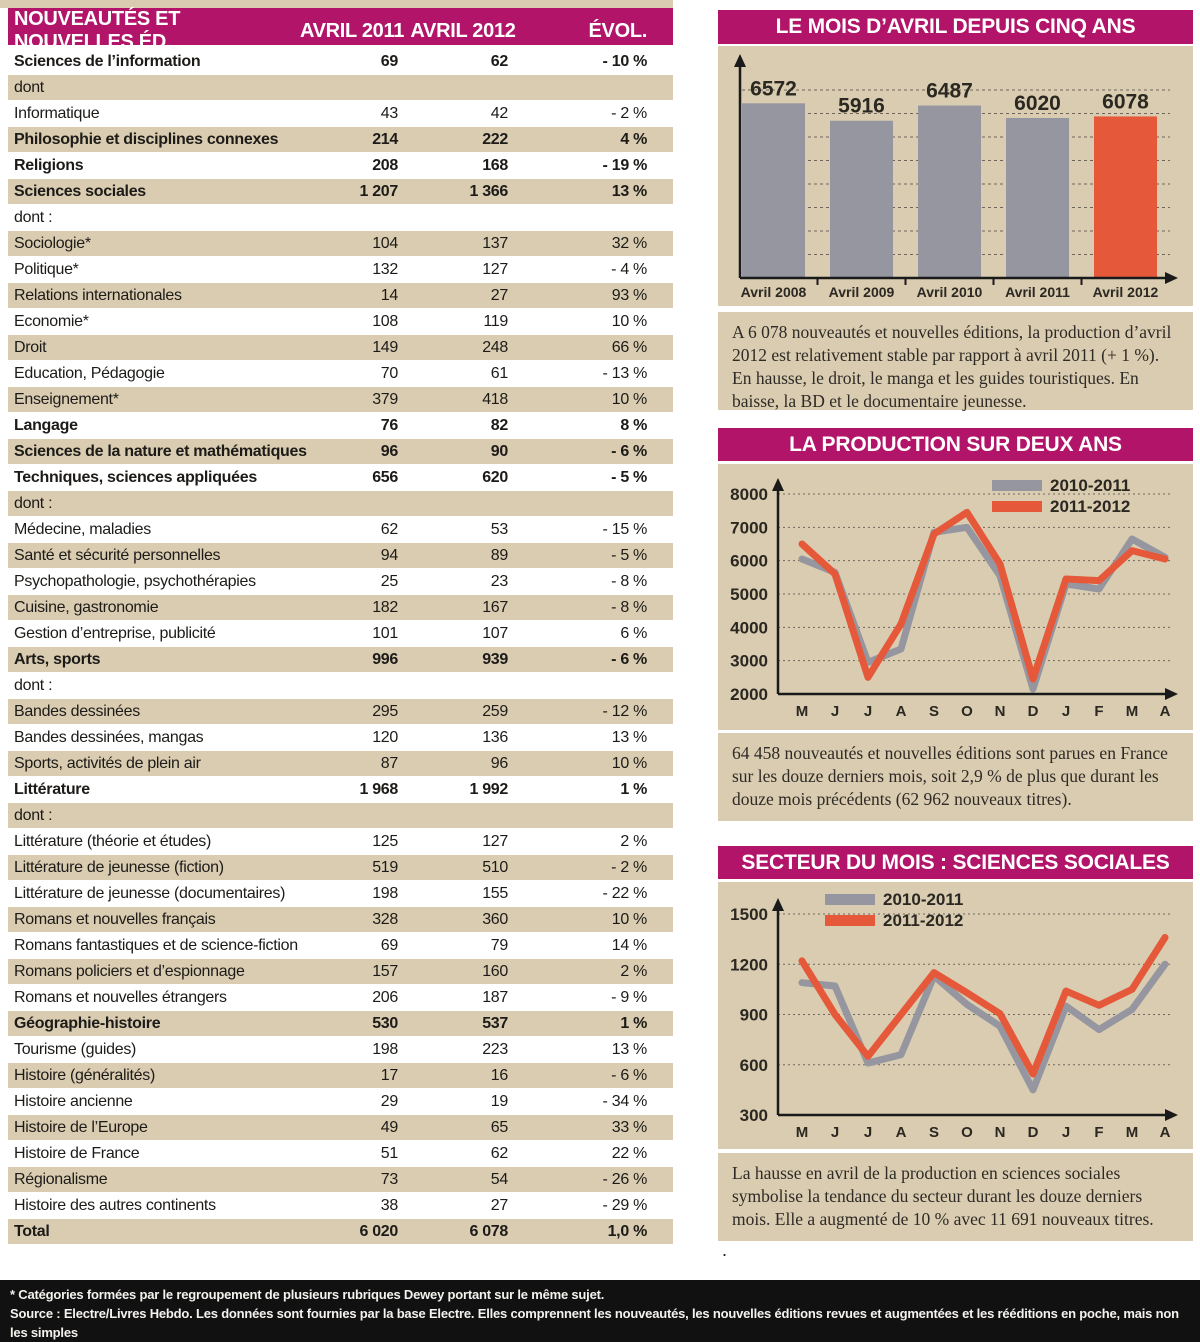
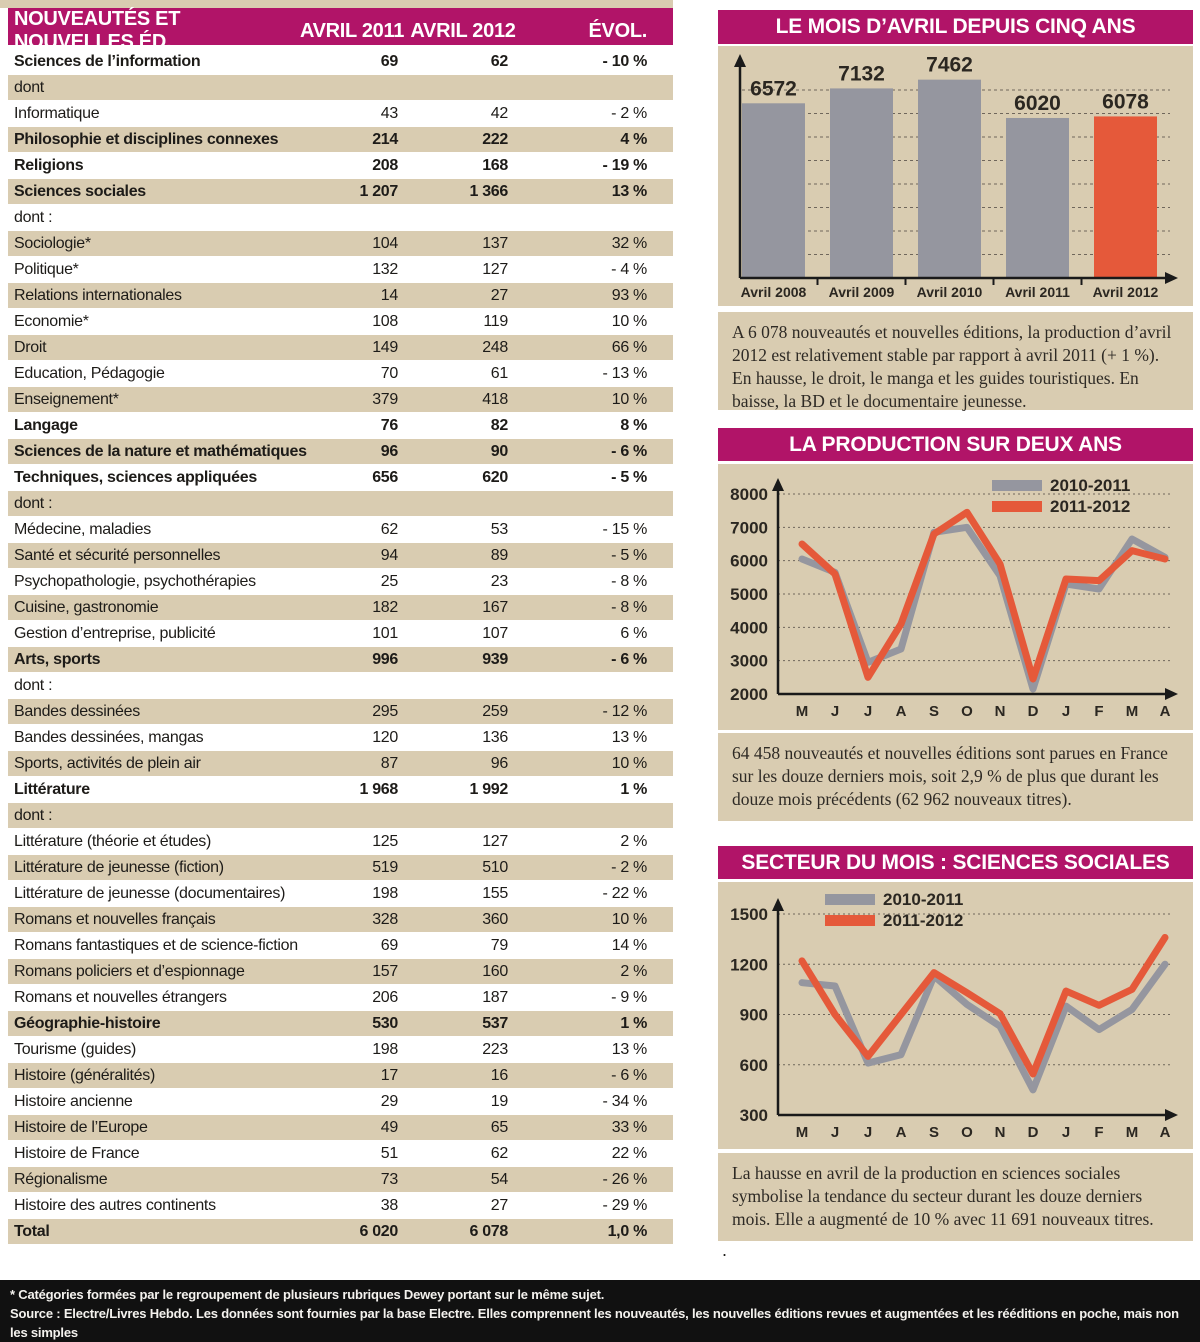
LE MOIS D’AVRIL DEPUIS CINQ ANS/Avril 2009: 5916 -> 7132
LE MOIS D’AVRIL DEPUIS CINQ ANS/Avril 2010: 6487 -> 7462
